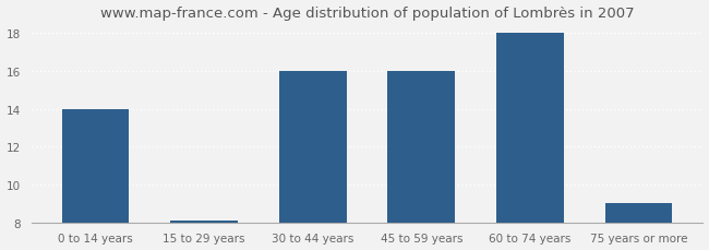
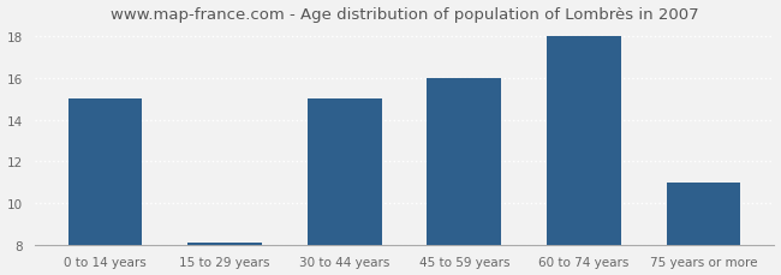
0 to 14 years: 14.0 -> 15.0
30 to 44 years: 16.0 -> 15.0
75 years or more: 9.0 -> 11.0
